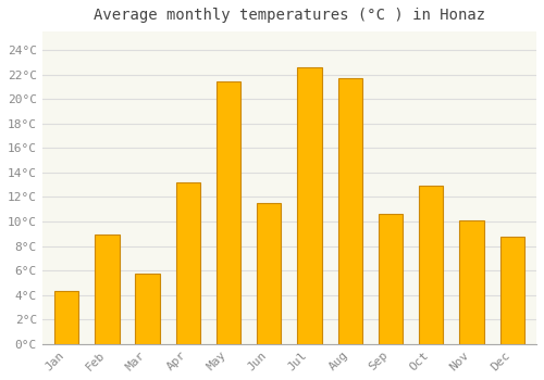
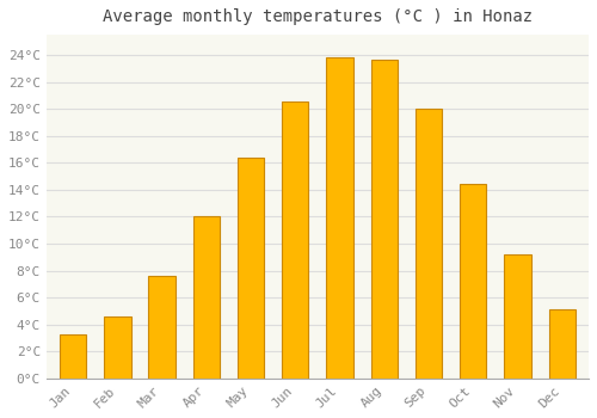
Jan: 4.3°C -> 3.3°C
Feb: 8.9°C -> 4.6°C
Mar: 5.7°C -> 7.6°C
Apr: 13.2°C -> 12.0°C
May: 21.4°C -> 16.4°C
Jun: 11.5°C -> 20.5°C
Jul: 22.6°C -> 23.8°C
Aug: 21.7°C -> 23.6°C
Sep: 10.6°C -> 20.0°C
Oct: 12.9°C -> 14.4°C
Nov: 10.1°C -> 9.2°C
Dec: 8.8°C -> 5.1°C
